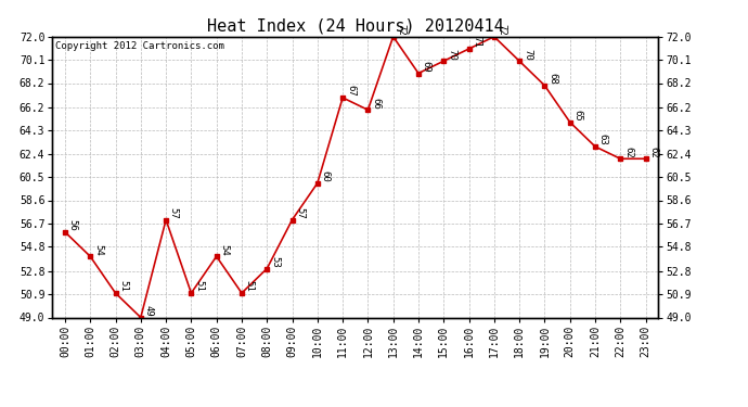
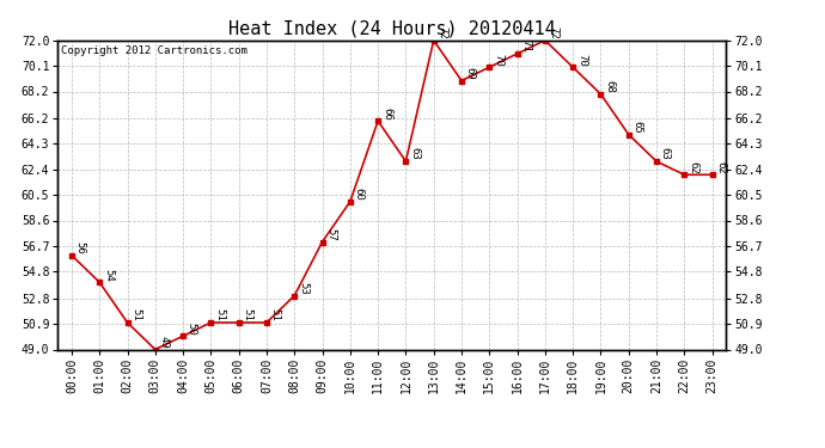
04:00: 57 -> 50
06:00: 54 -> 51
11:00: 67 -> 66
12:00: 66 -> 63
